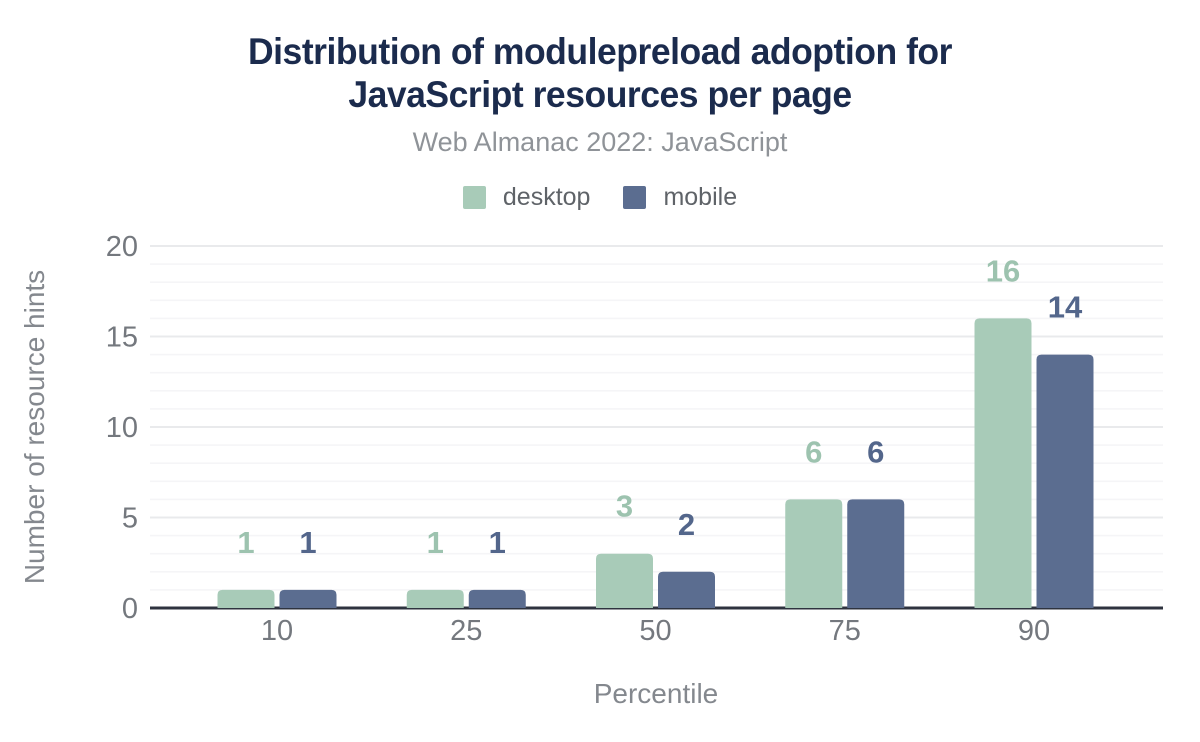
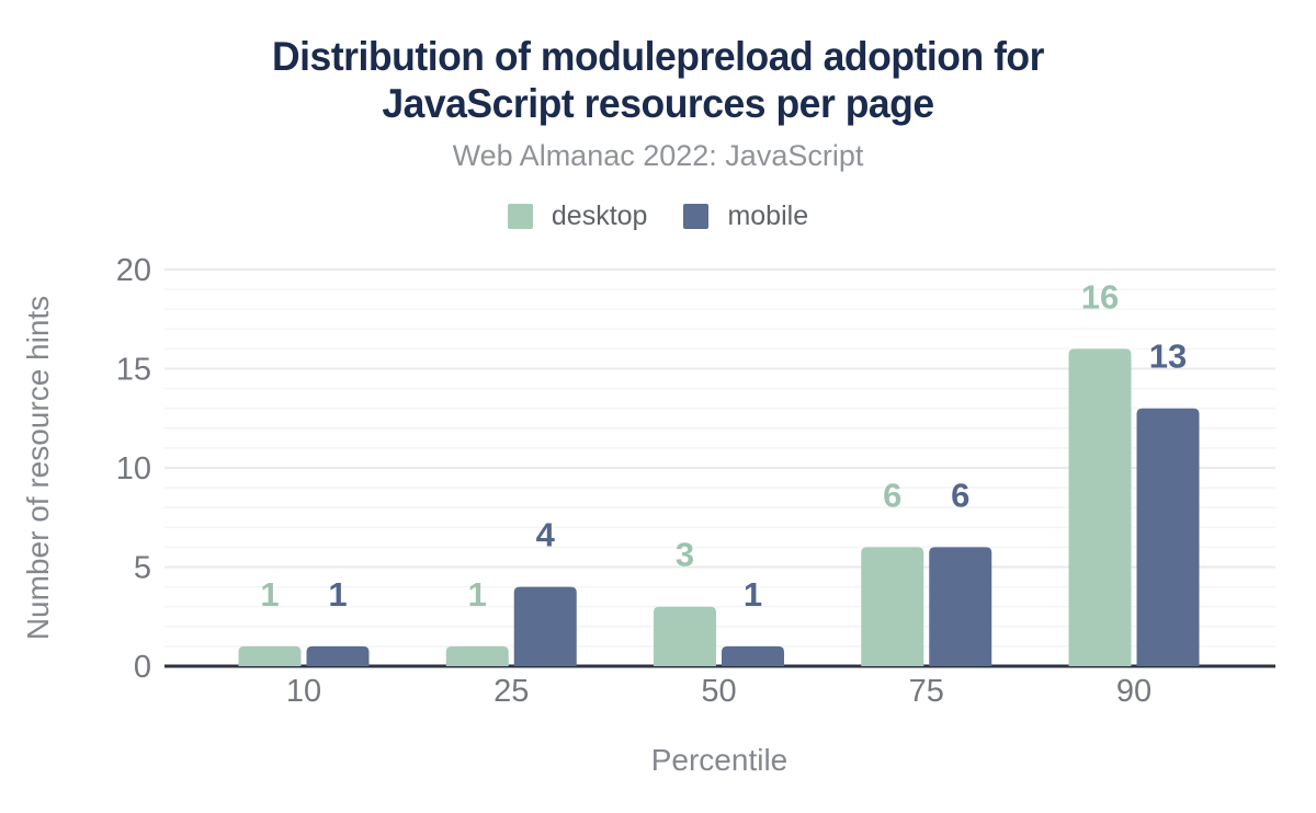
mobile/25: 1 -> 4
mobile/50: 2 -> 1
mobile/90: 14 -> 13
